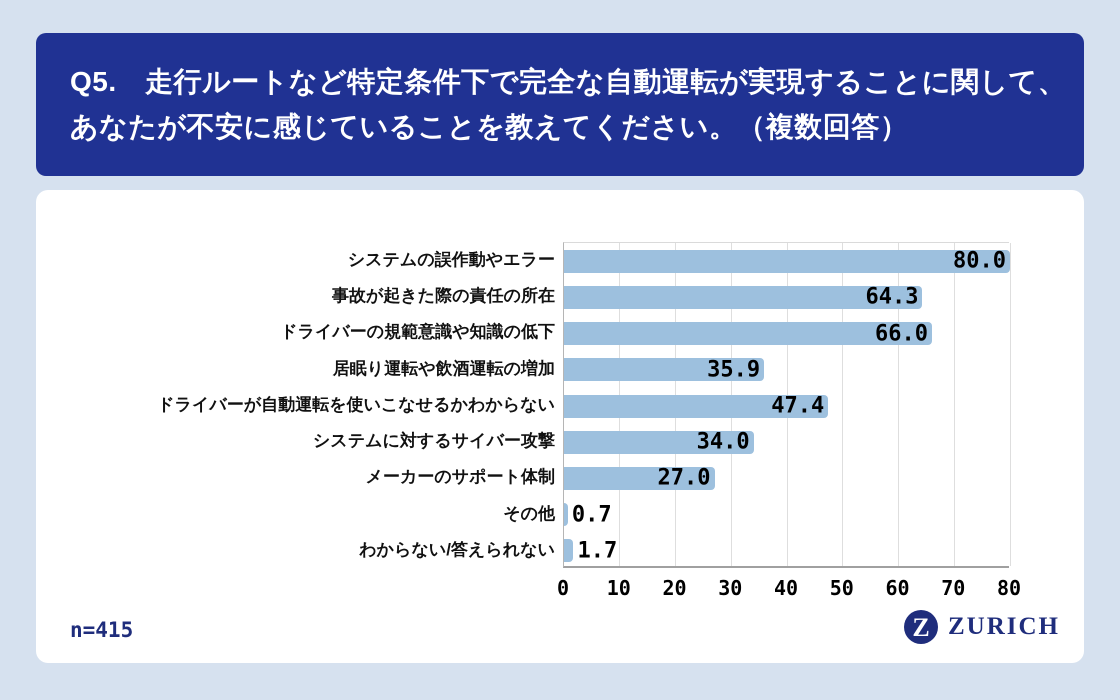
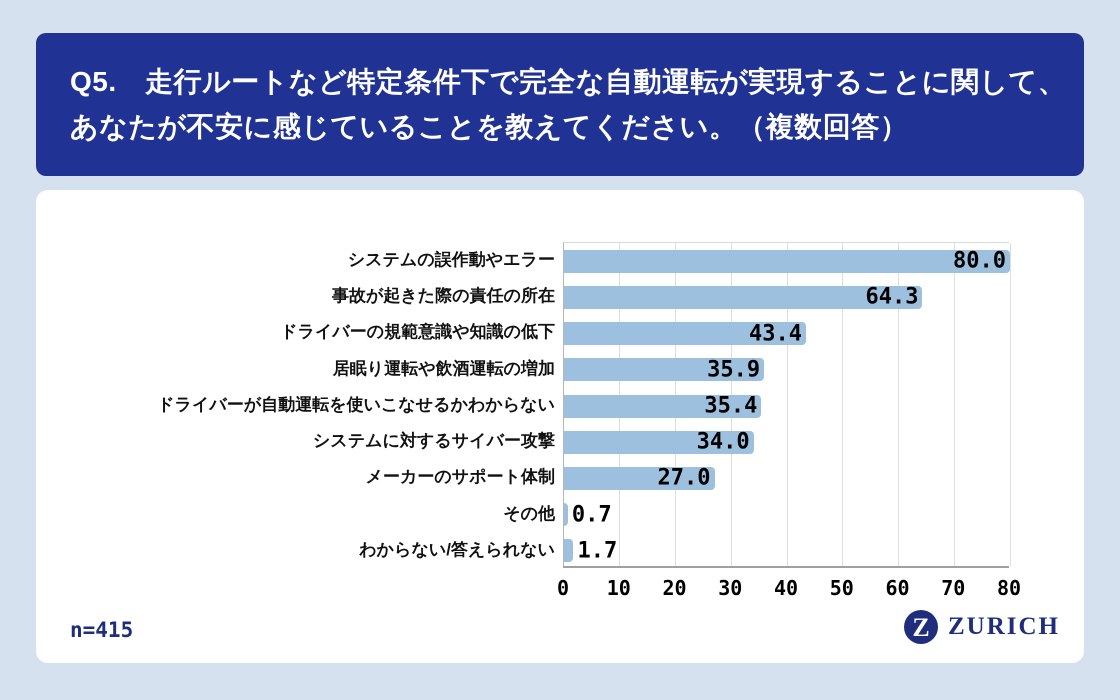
ドライバーの規範意識や知識の低下: 66.0 -> 43.4
ドライバーが自動運転を使いこなせるかわからない: 47.4 -> 35.4
